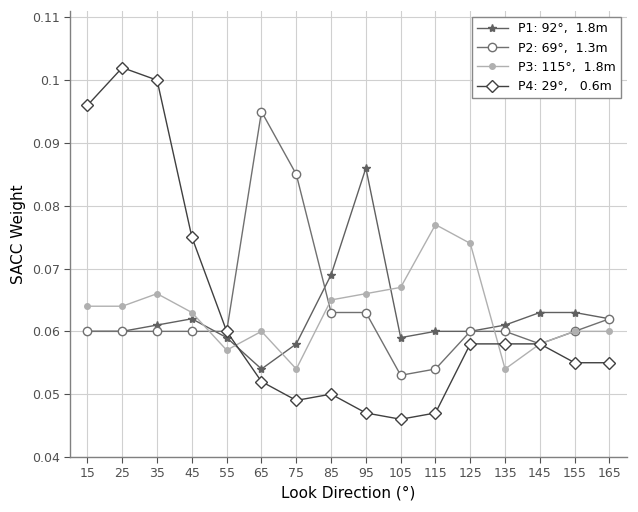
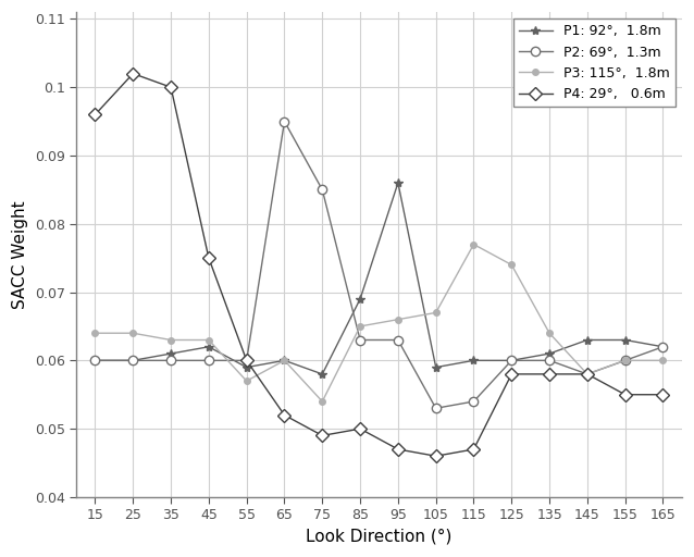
P3: 115°, 1.8m/35: 0.066 -> 0.063
P1: 92°, 1.8m/65: 0.054 -> 0.060
P3: 115°, 1.8m/135: 0.054 -> 0.064
